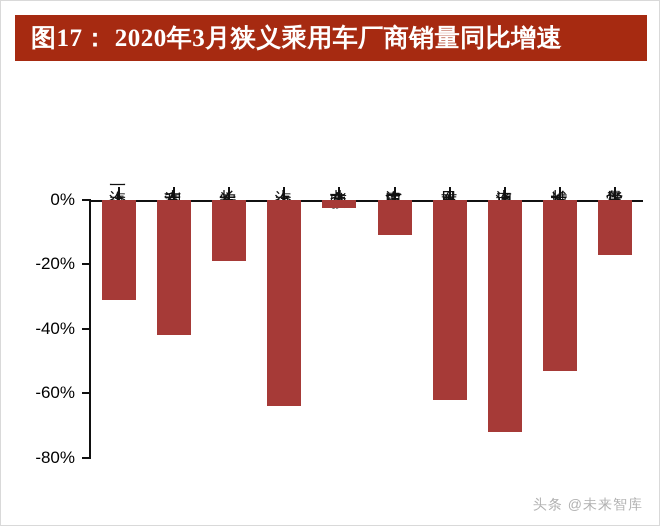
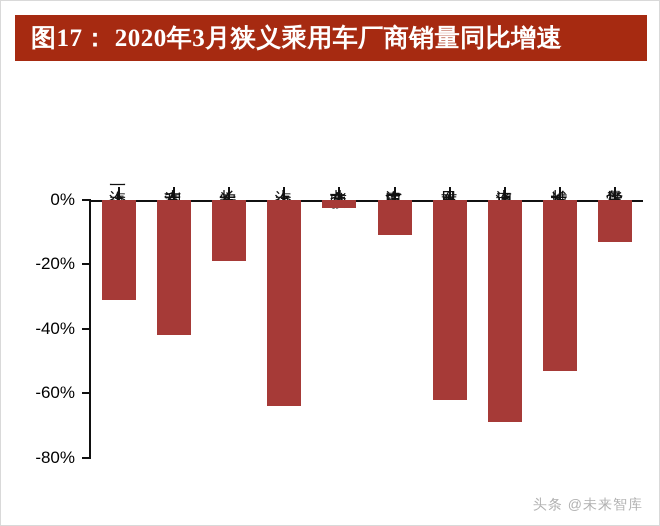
上汽通用: -72% -> -69%
华晨宝马: -17% -> -13%
